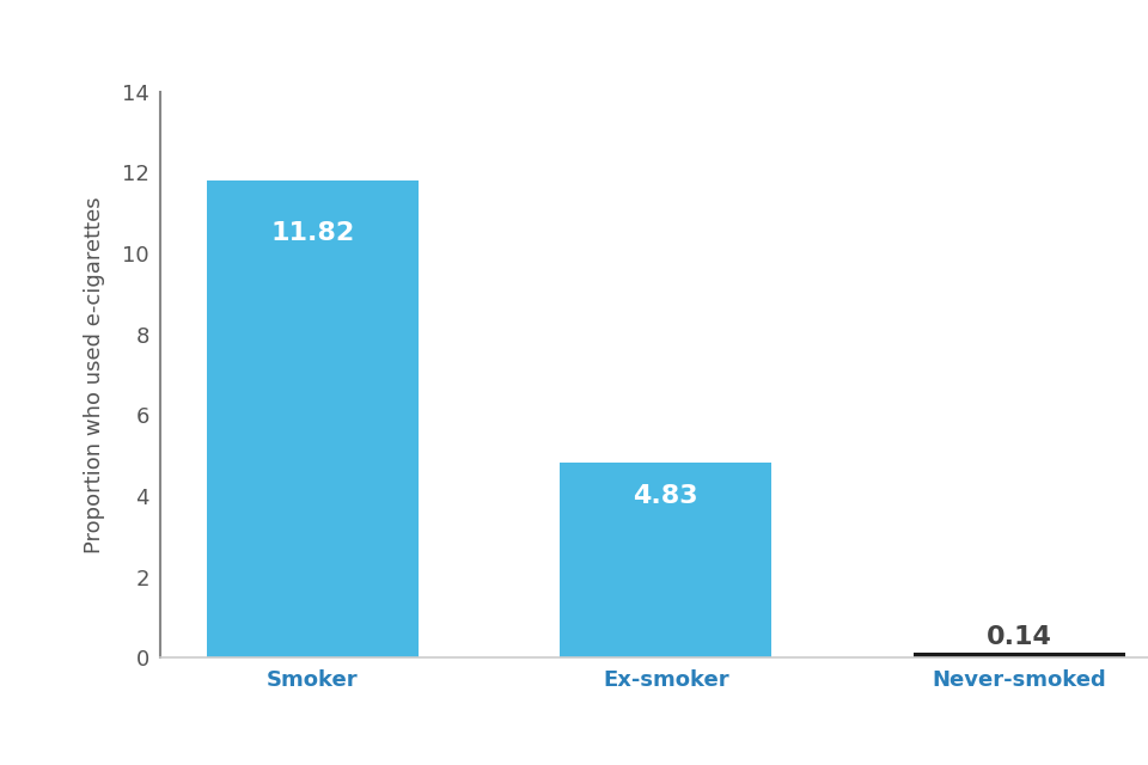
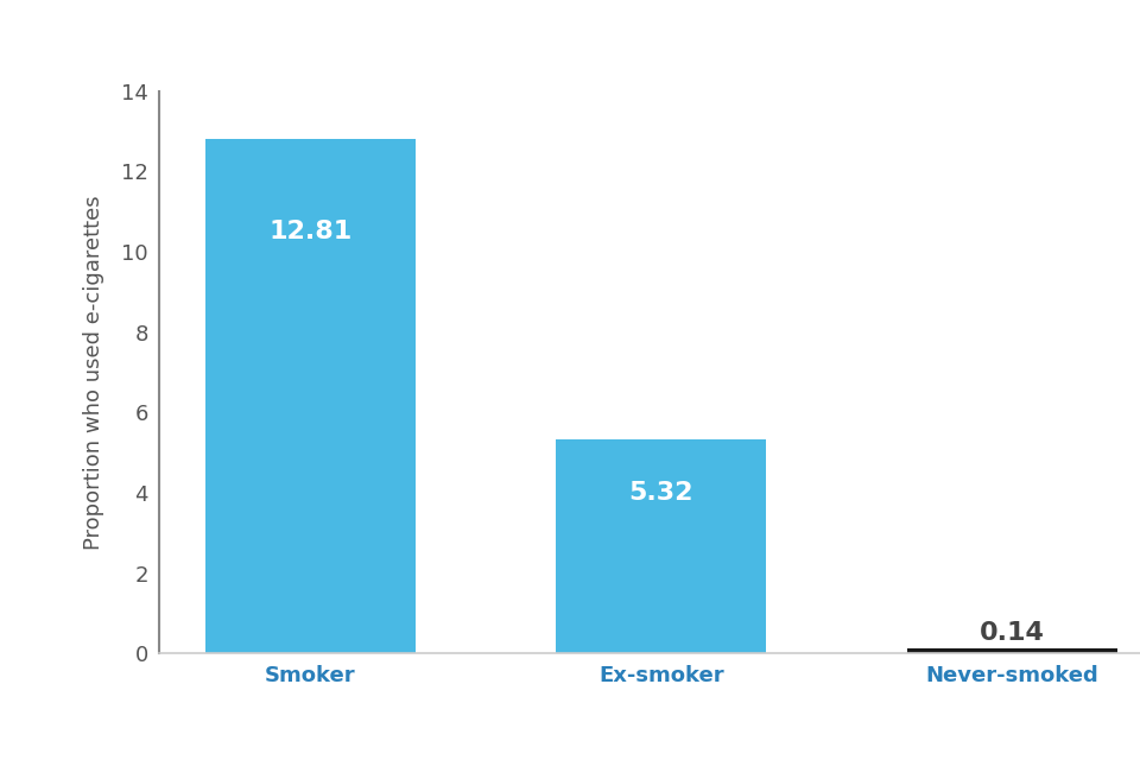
Smoker: 11.82 -> 12.81
Ex-smoker: 4.83 -> 5.32
